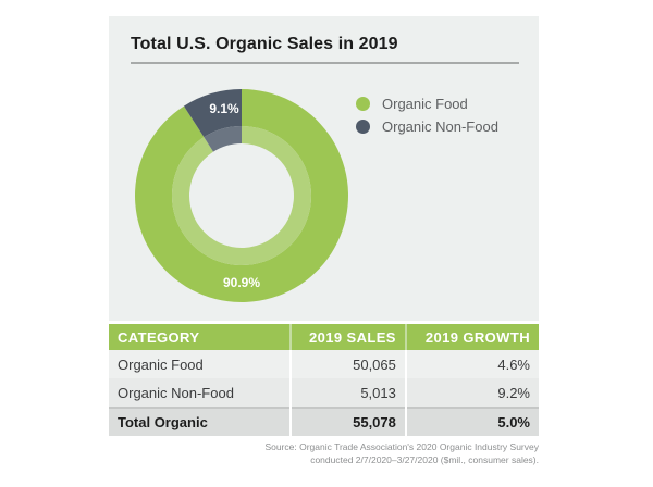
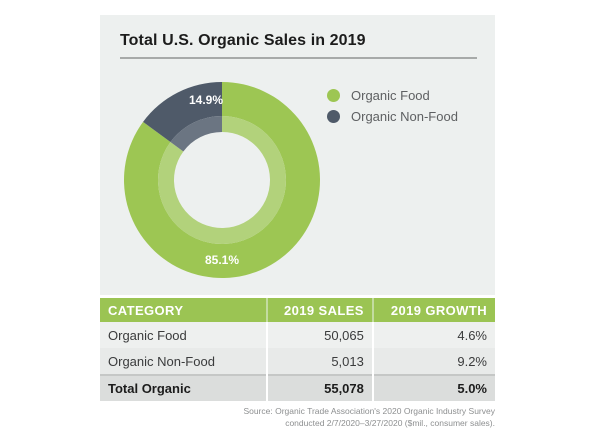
Organic Food: 90.9% -> 85.1%
Organic Non-Food: 9.1% -> 14.9%
